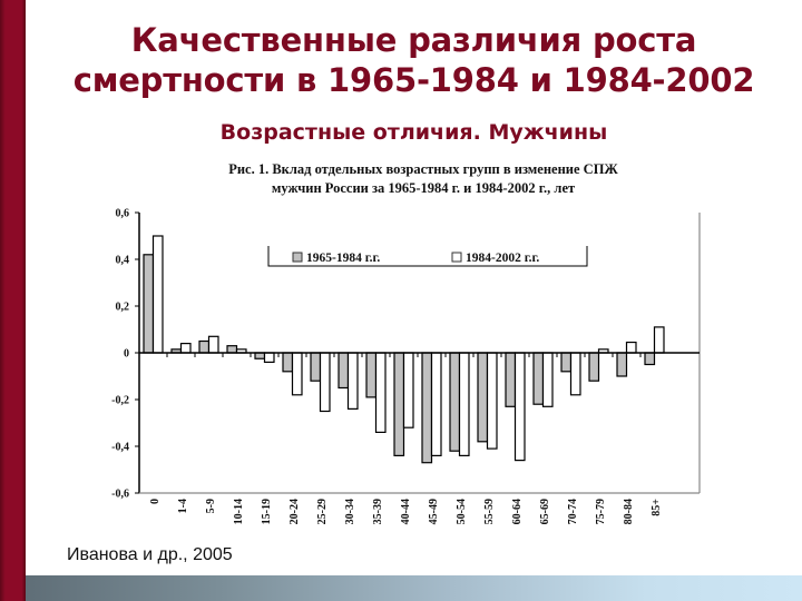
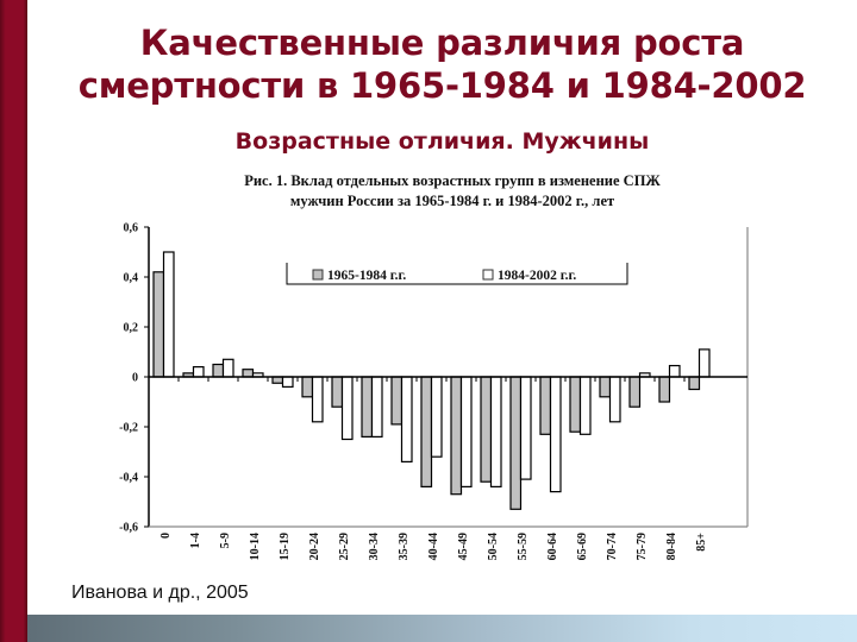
1965-1984 г.г./30-34: -0,15 -> -0,24
1965-1984 г.г./55-59: -0,38 -> -0,53
